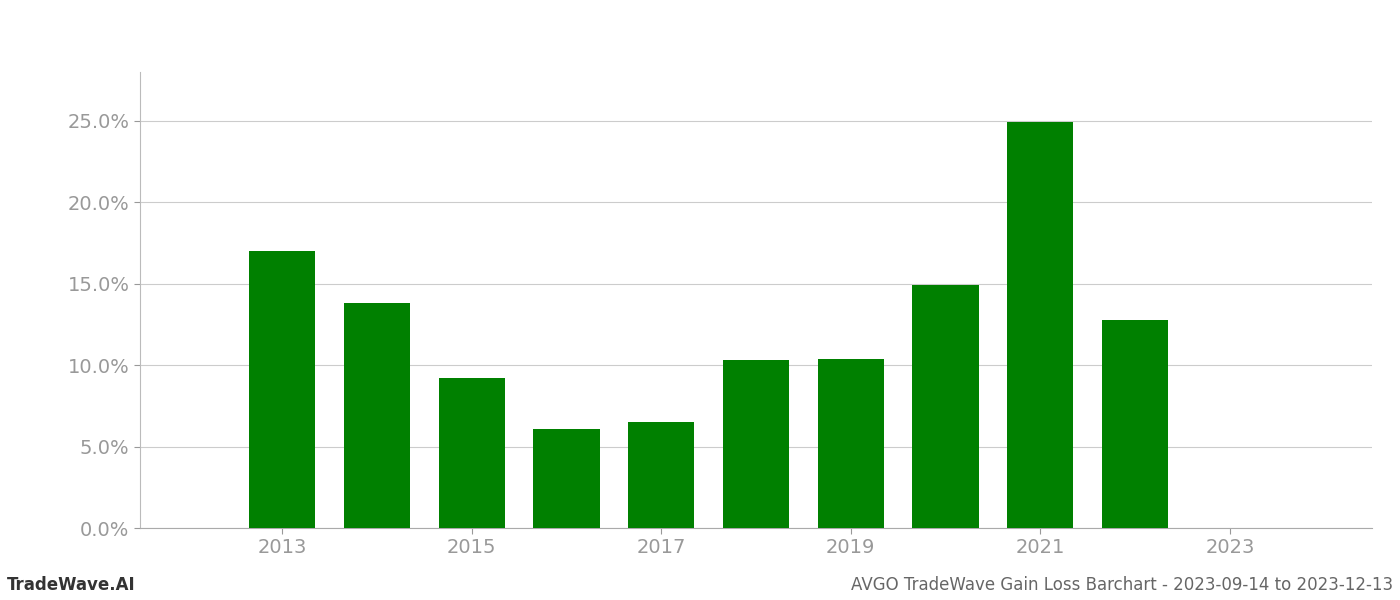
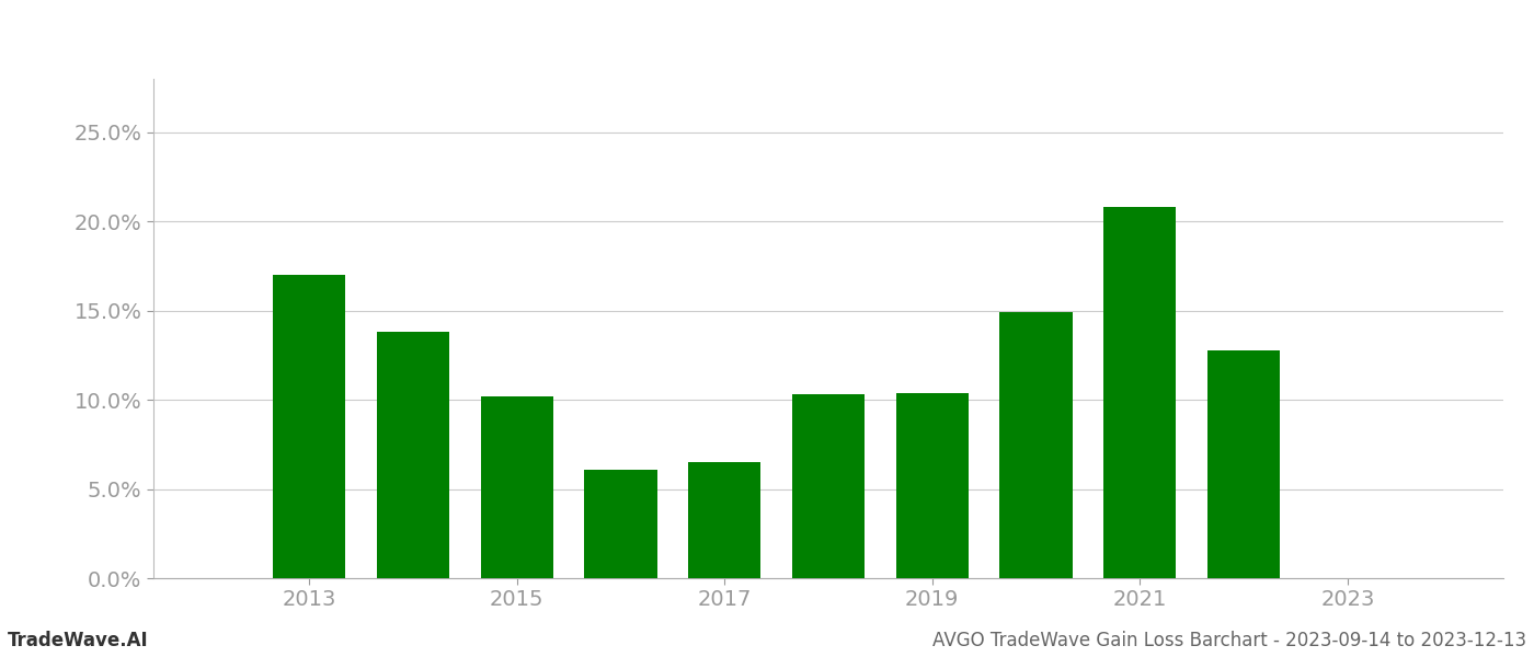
2015: 9.2% -> 10.2%
2021: 24.9% -> 20.8%
